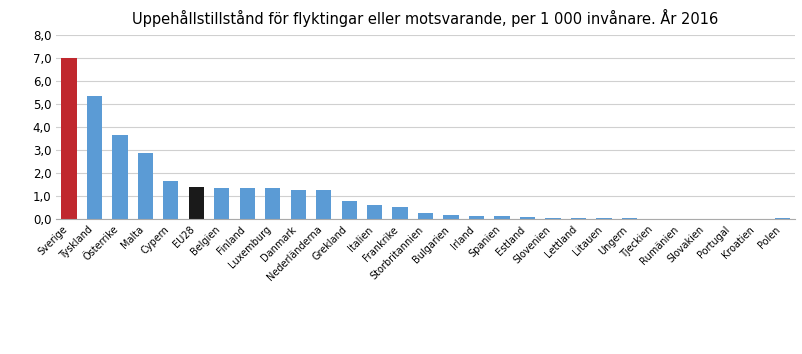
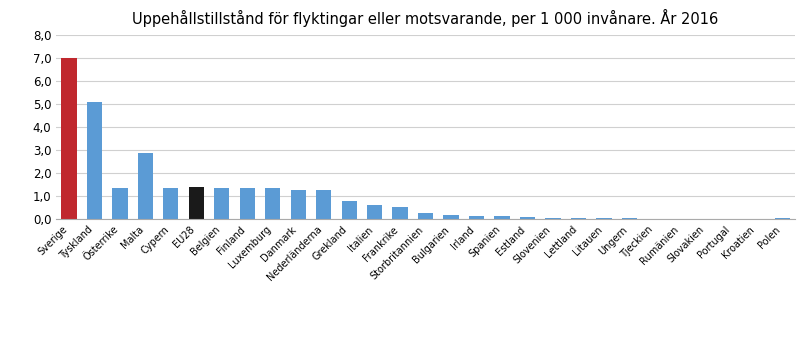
Tyskland: 5,36 -> 5,10
Österrike: 3,65 -> 1,35
Cypern: 1,68 -> 1,35
